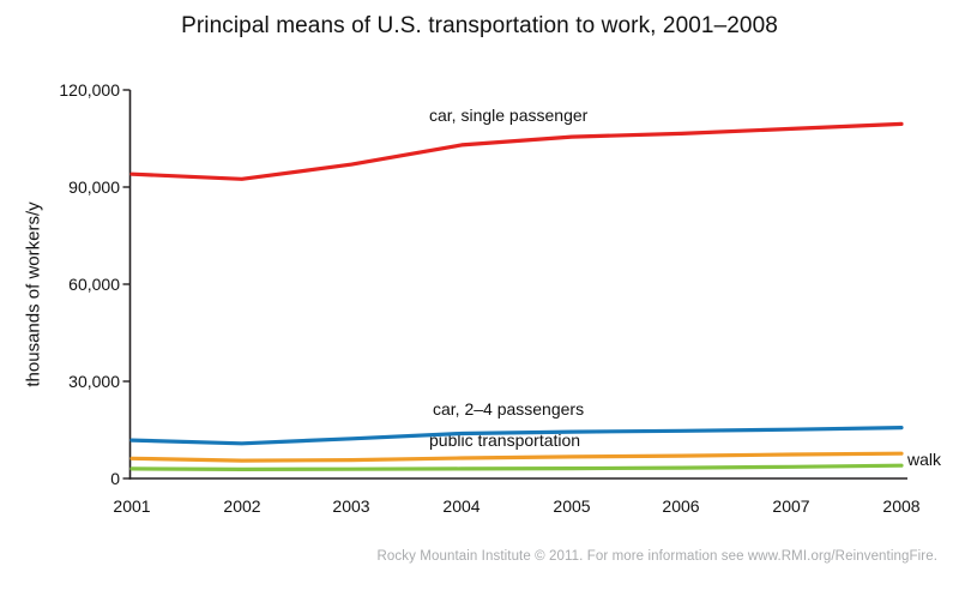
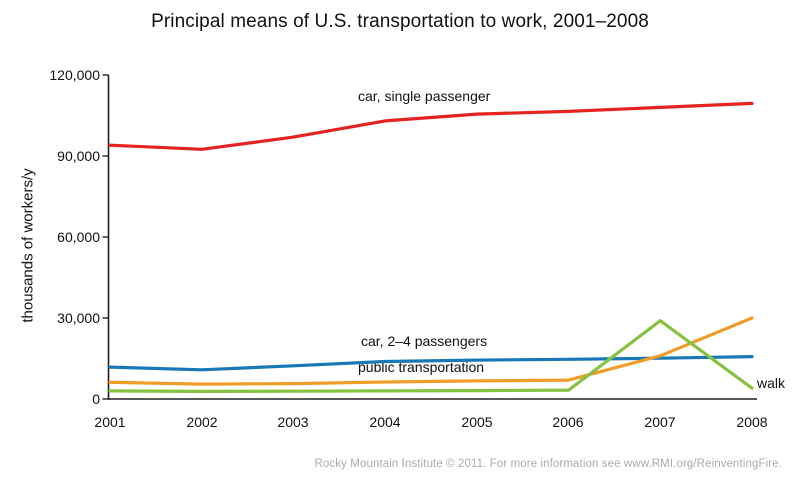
public transportation/2007: 7000 -> 16000
walk/2007: 4000 -> 29000
public transportation/2008: 8000 -> 30000
